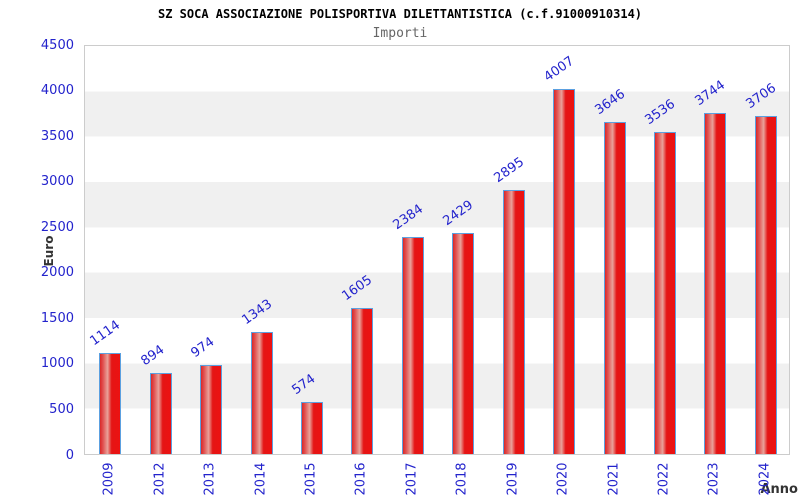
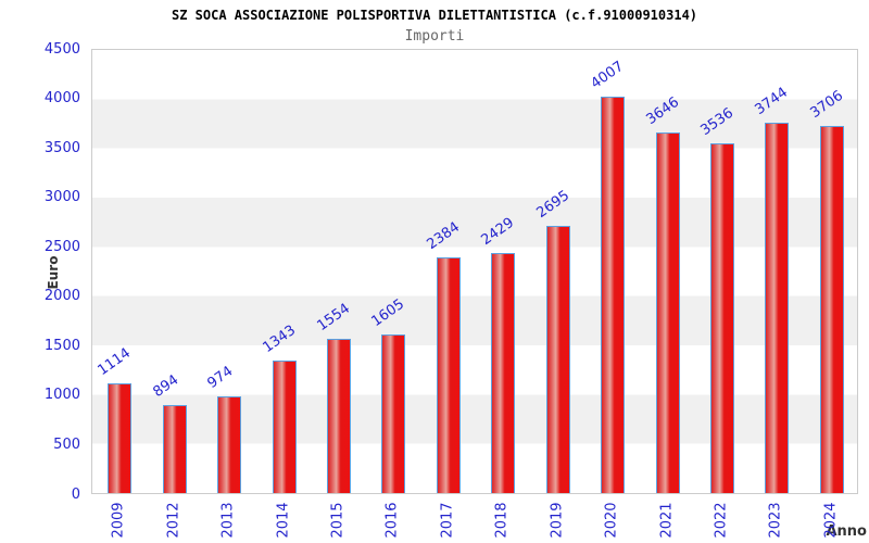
2015: 574 -> 1554
2019: 2895 -> 2695
